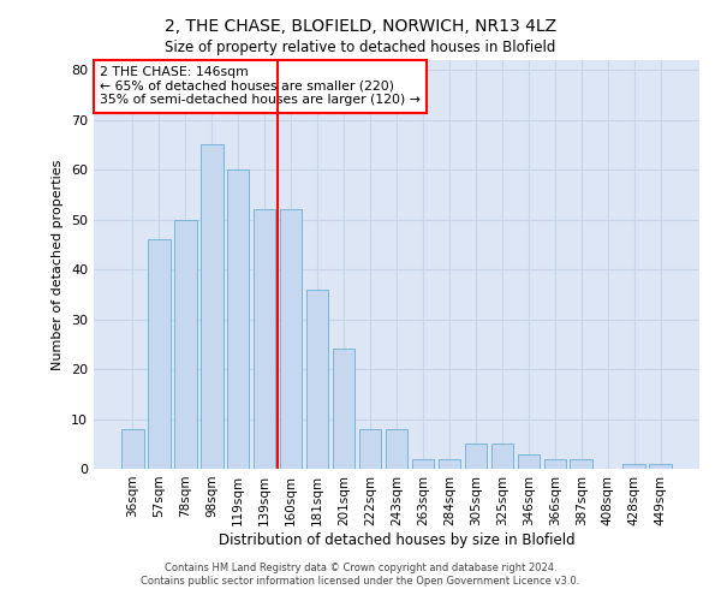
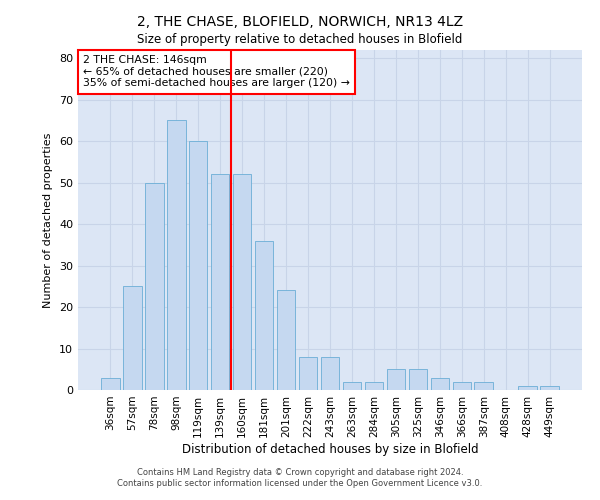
36sqm: 8 -> 3
57sqm: 46 -> 25
